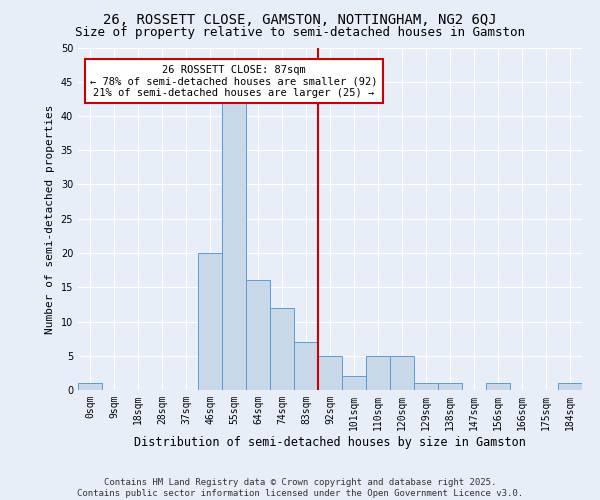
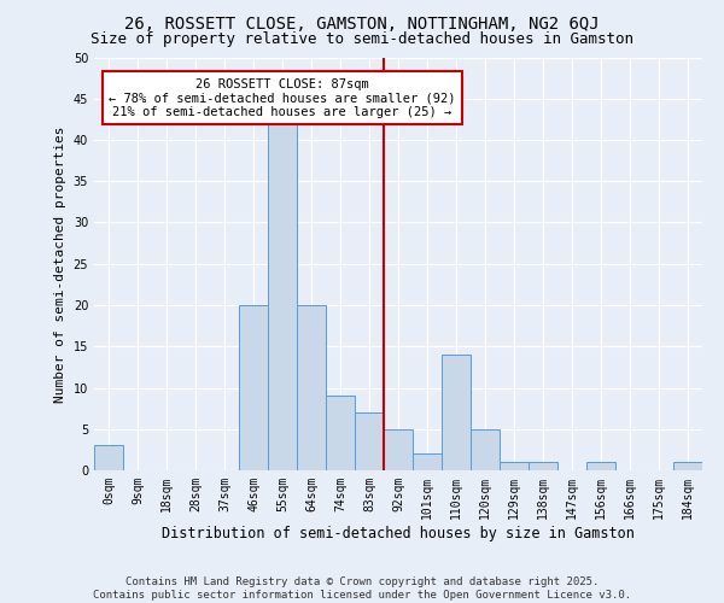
0sqm: 1 -> 3
64sqm: 16 -> 20
74sqm: 12 -> 9
110sqm: 5 -> 14
